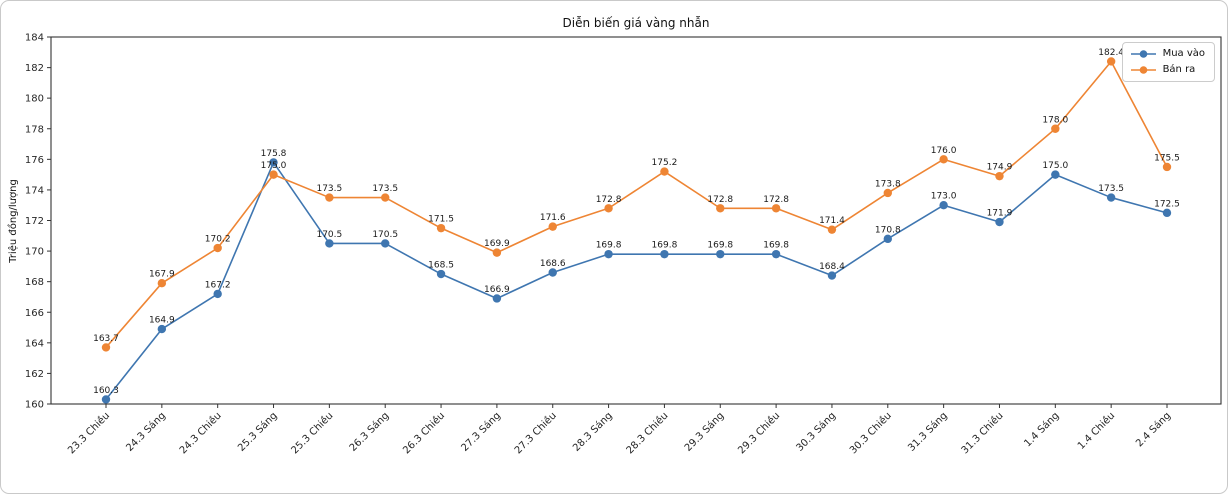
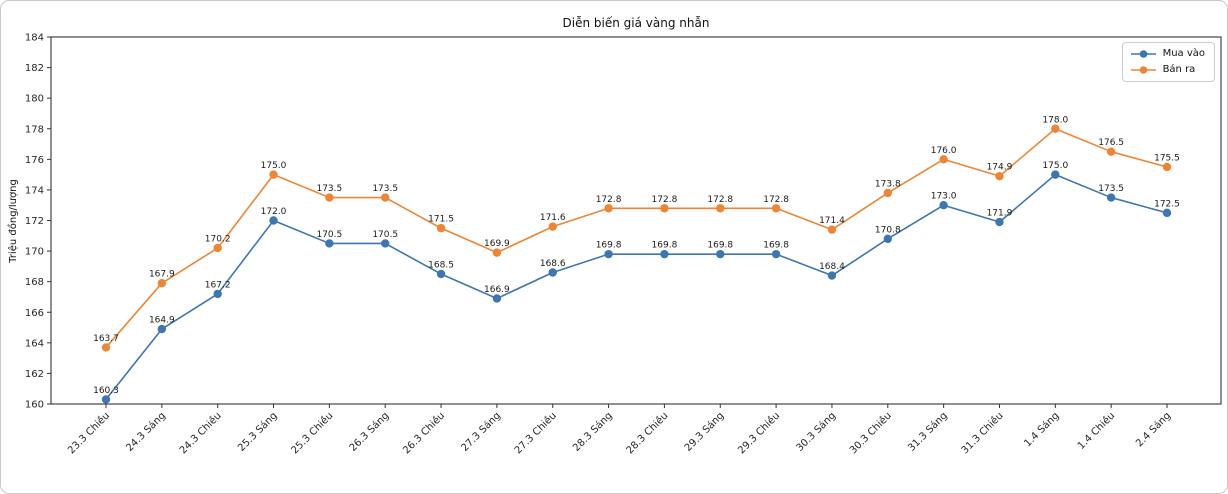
Mua vào/25.3 Sáng: 175.8 -> 172.0
Bán ra/28.3 Chiều: 175.2 -> 172.8
Bán ra/1.4 Chiều: 182.4 -> 176.5
